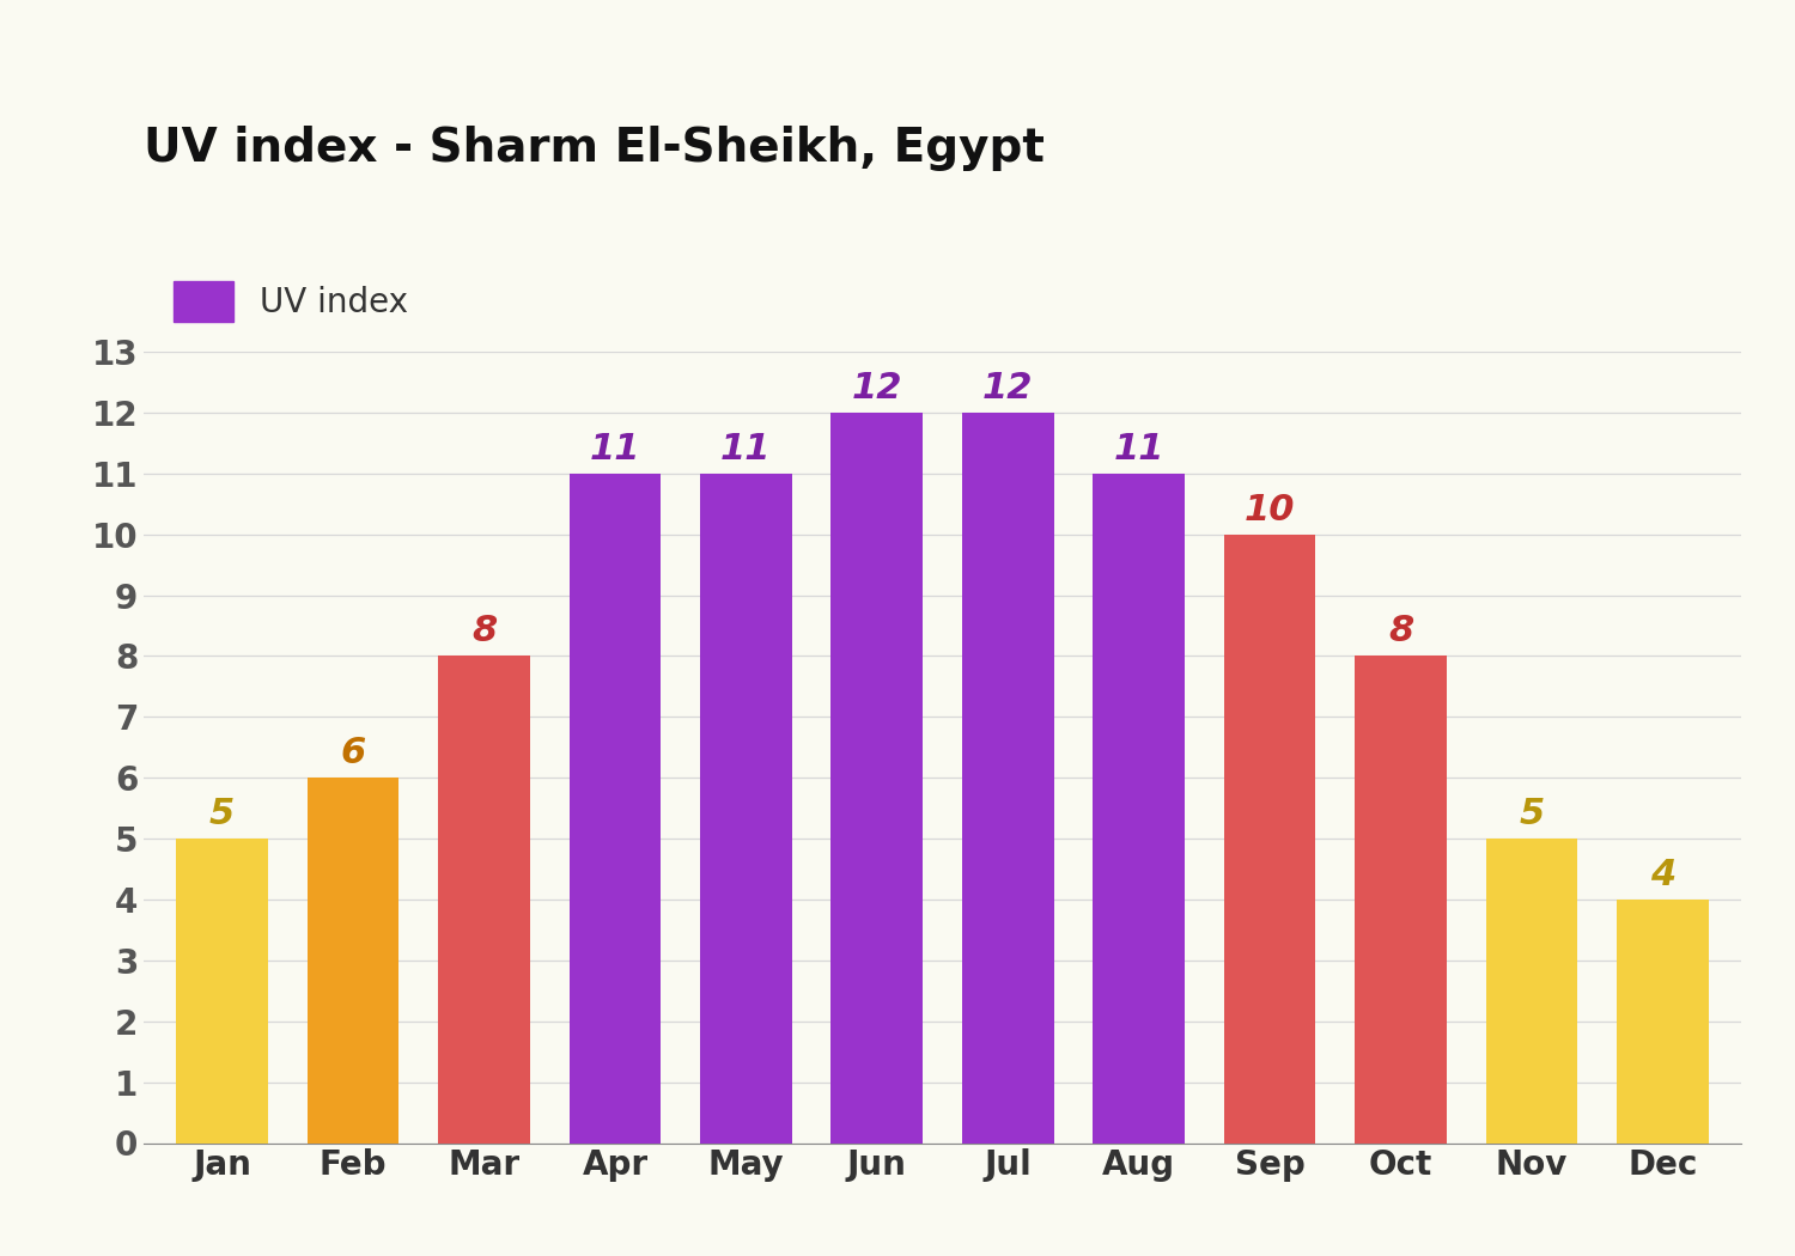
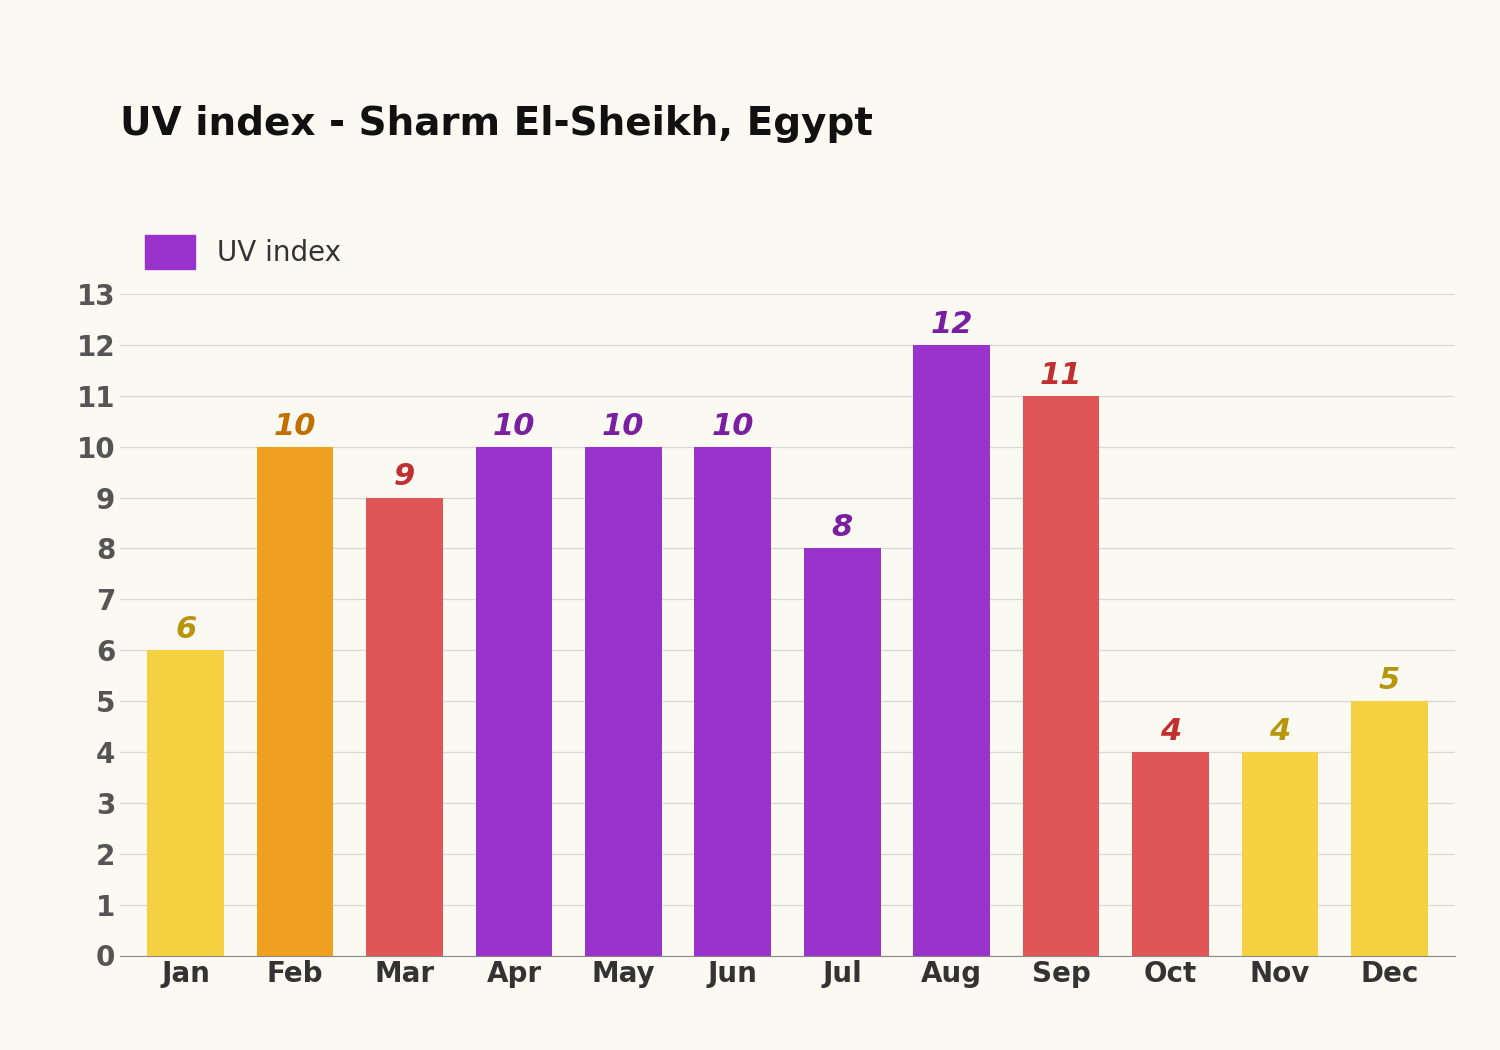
Jan: 5 -> 6
Feb: 6 -> 10
Mar: 8 -> 9
Apr: 11 -> 10
May: 11 -> 10
Jun: 12 -> 10
Jul: 12 -> 8
Aug: 11 -> 12
Sep: 10 -> 11
Oct: 8 -> 4
Nov: 5 -> 4
Dec: 4 -> 5
